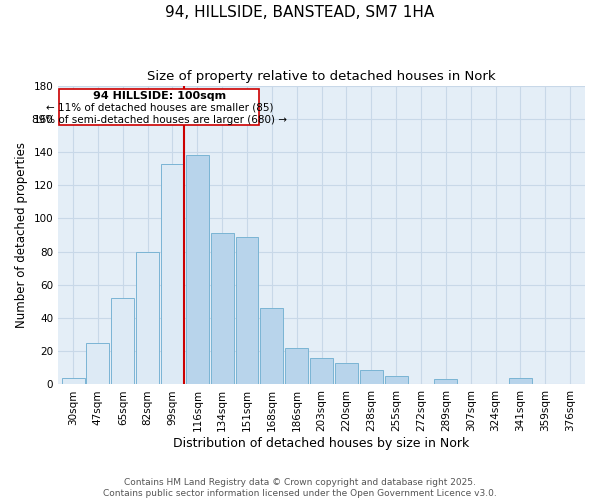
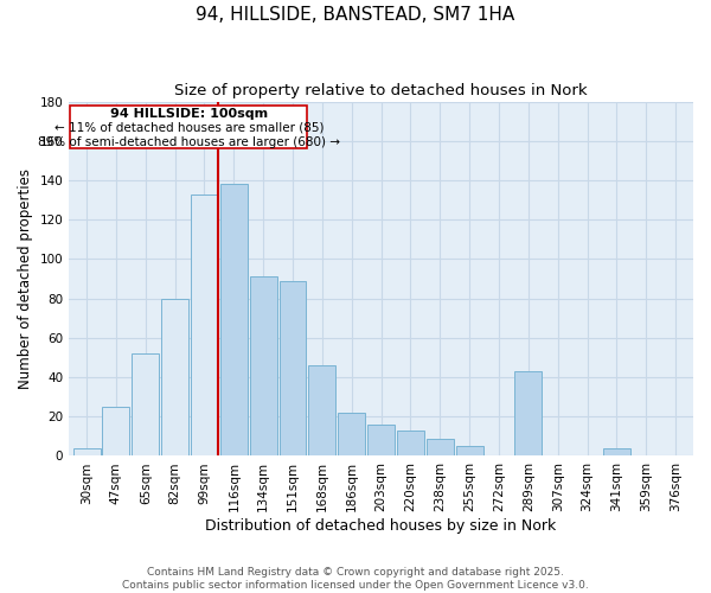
289sqm: 3 -> 43
